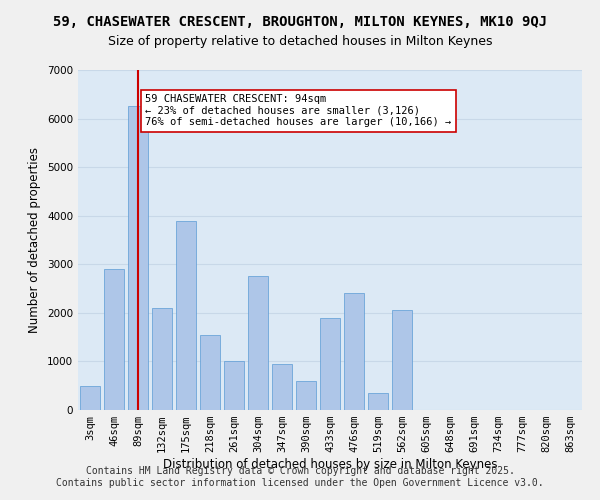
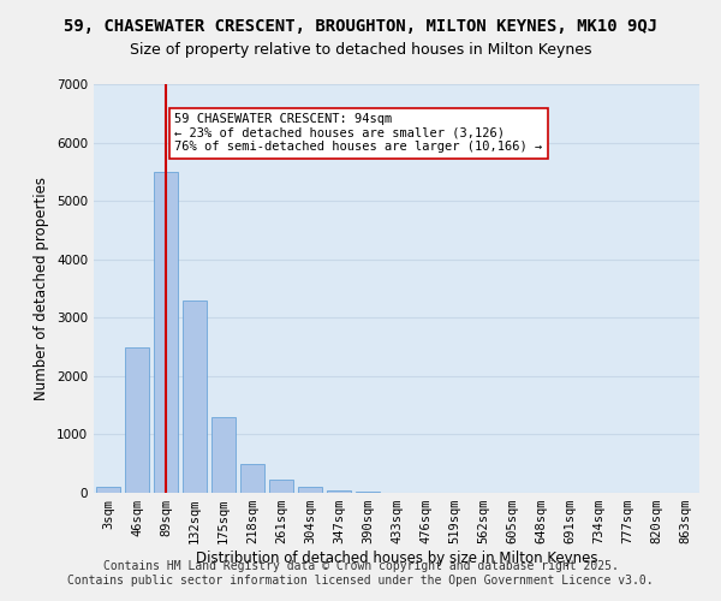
3sqm: 500 -> 100
46sqm: 2900 -> 2500
89sqm: 6250 -> 5500
132sqm: 2100 -> 3300
175sqm: 3900 -> 1300
218sqm: 1550 -> 500
261sqm: 1000 -> 220
304sqm: 2750 -> 100
347sqm: 950 -> 50
390sqm: 600 -> 30
433sqm: 1900 -> 10
476sqm: 2400 -> 0
519sqm: 350 -> 0
562sqm: 2050 -> 0
